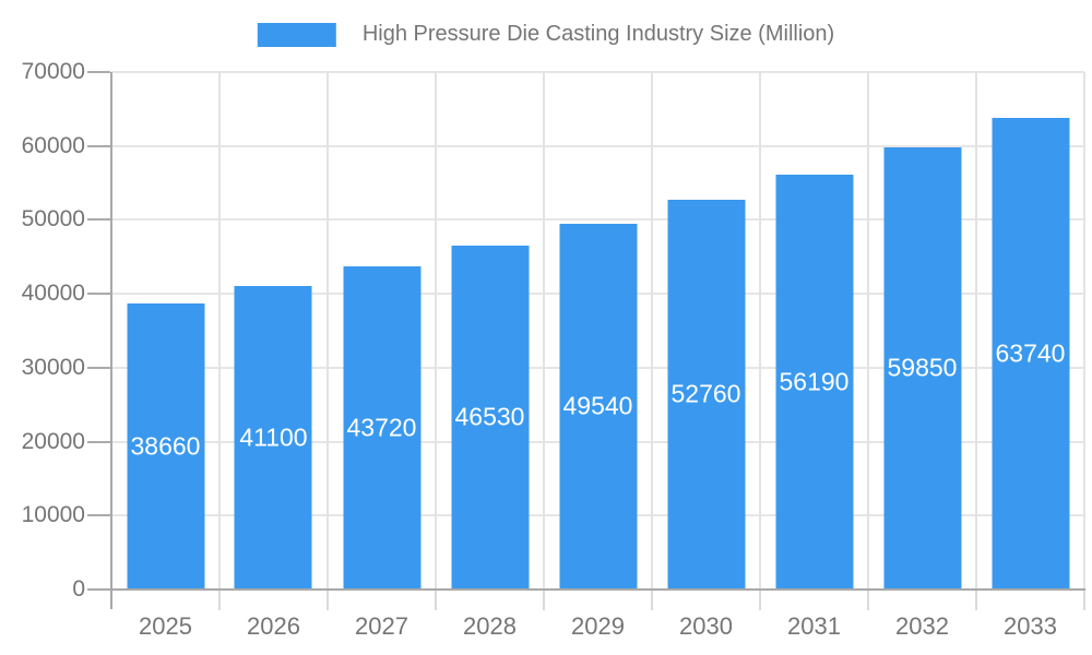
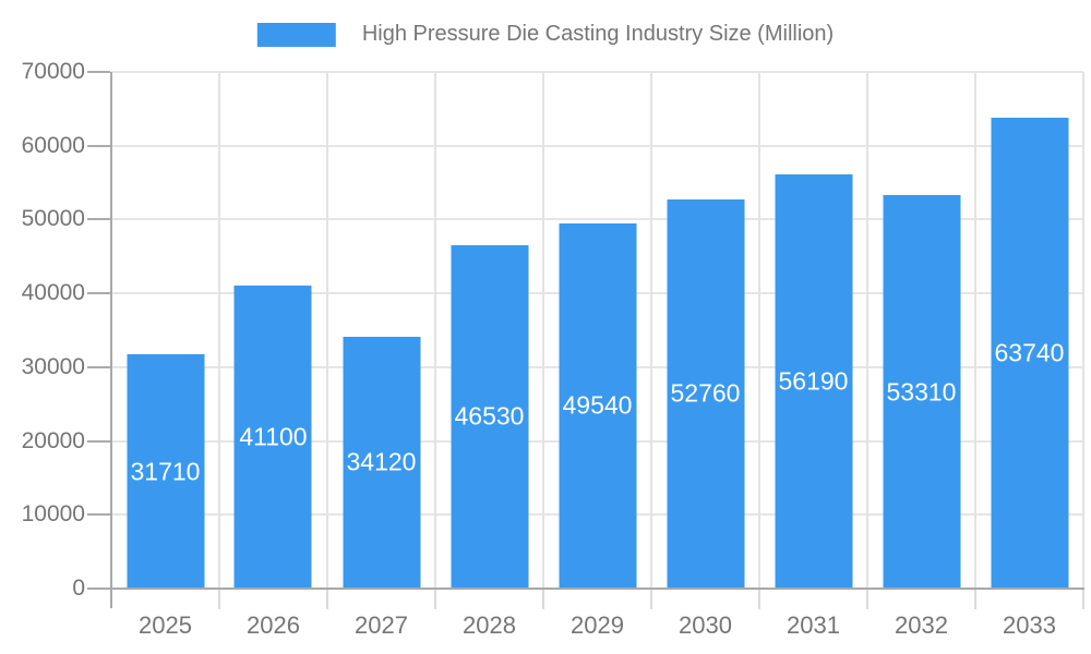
2025: 38660 -> 31710
2027: 43720 -> 34120
2032: 59850 -> 53310
